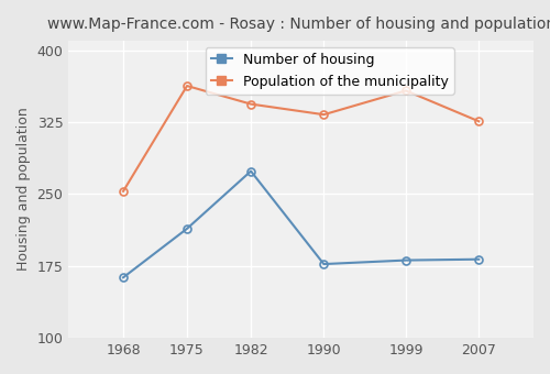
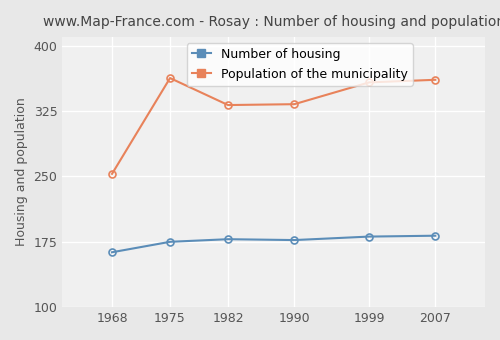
Number of housing/1975: 214 -> 175
Number of housing/1982: 274 -> 178
Population of the municipality/1982: 344 -> 332
Population of the municipality/2007: 326 -> 361
